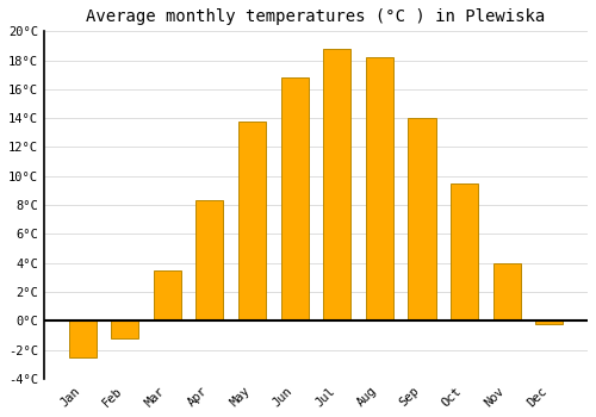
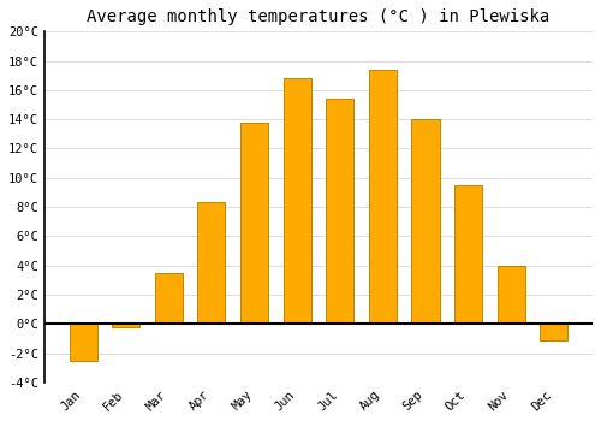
Feb: -1.2°C -> -0.2°C
Jul: 18.8°C -> 15.4°C
Aug: 18.2°C -> 17.4°C
Dec: -0.2°C -> -1.1°C
